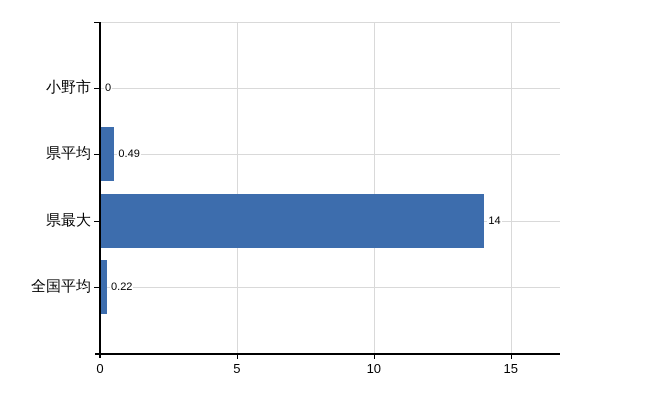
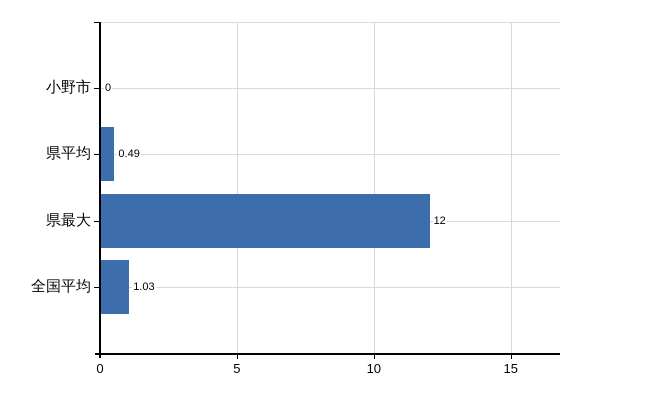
県最大: 14 -> 12
全国平均: 0.22 -> 1.03
